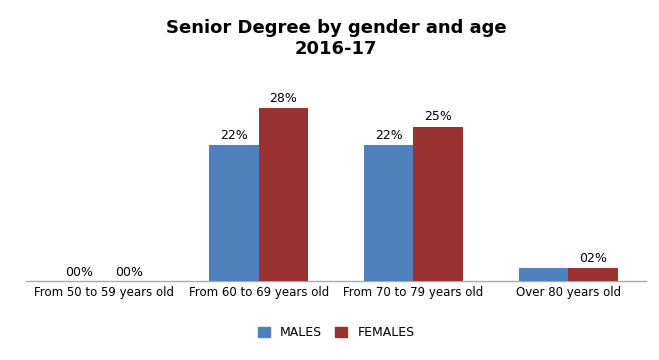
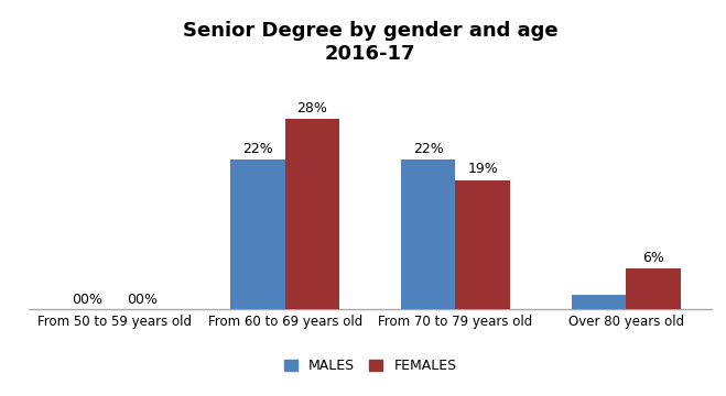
FEMALES/From 70 to 79 years old: 25% -> 19%
FEMALES/Over 80 years old: 02% -> 6%
